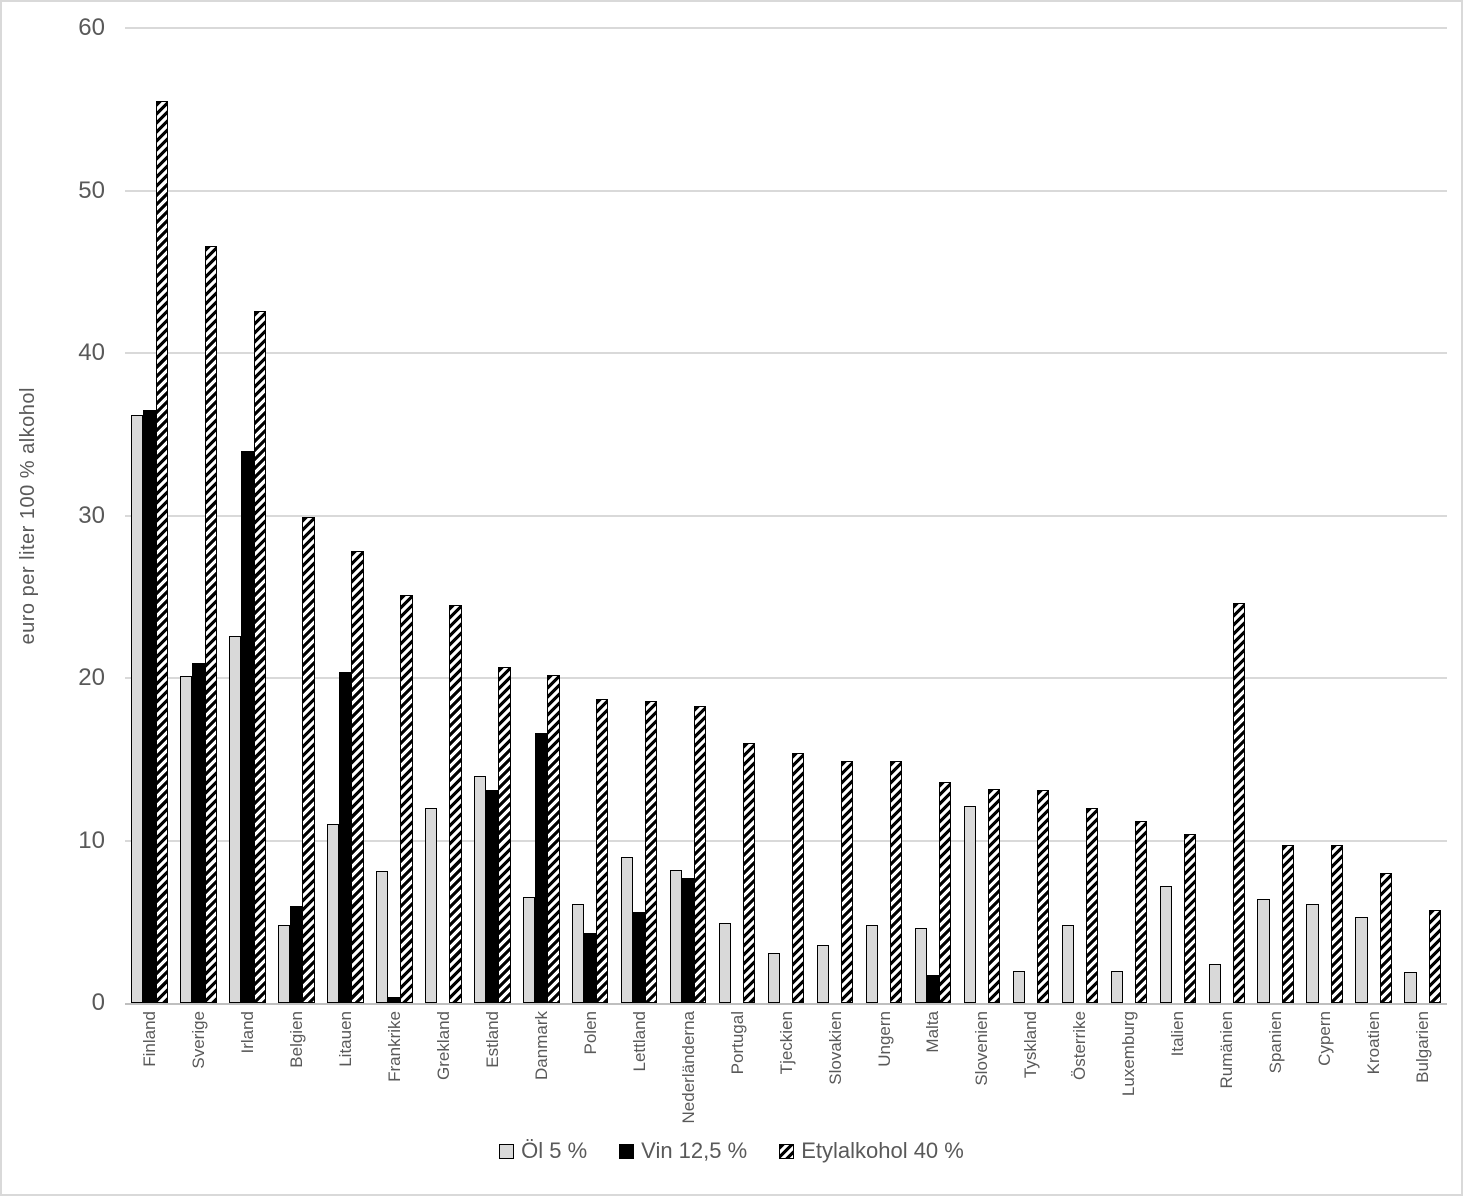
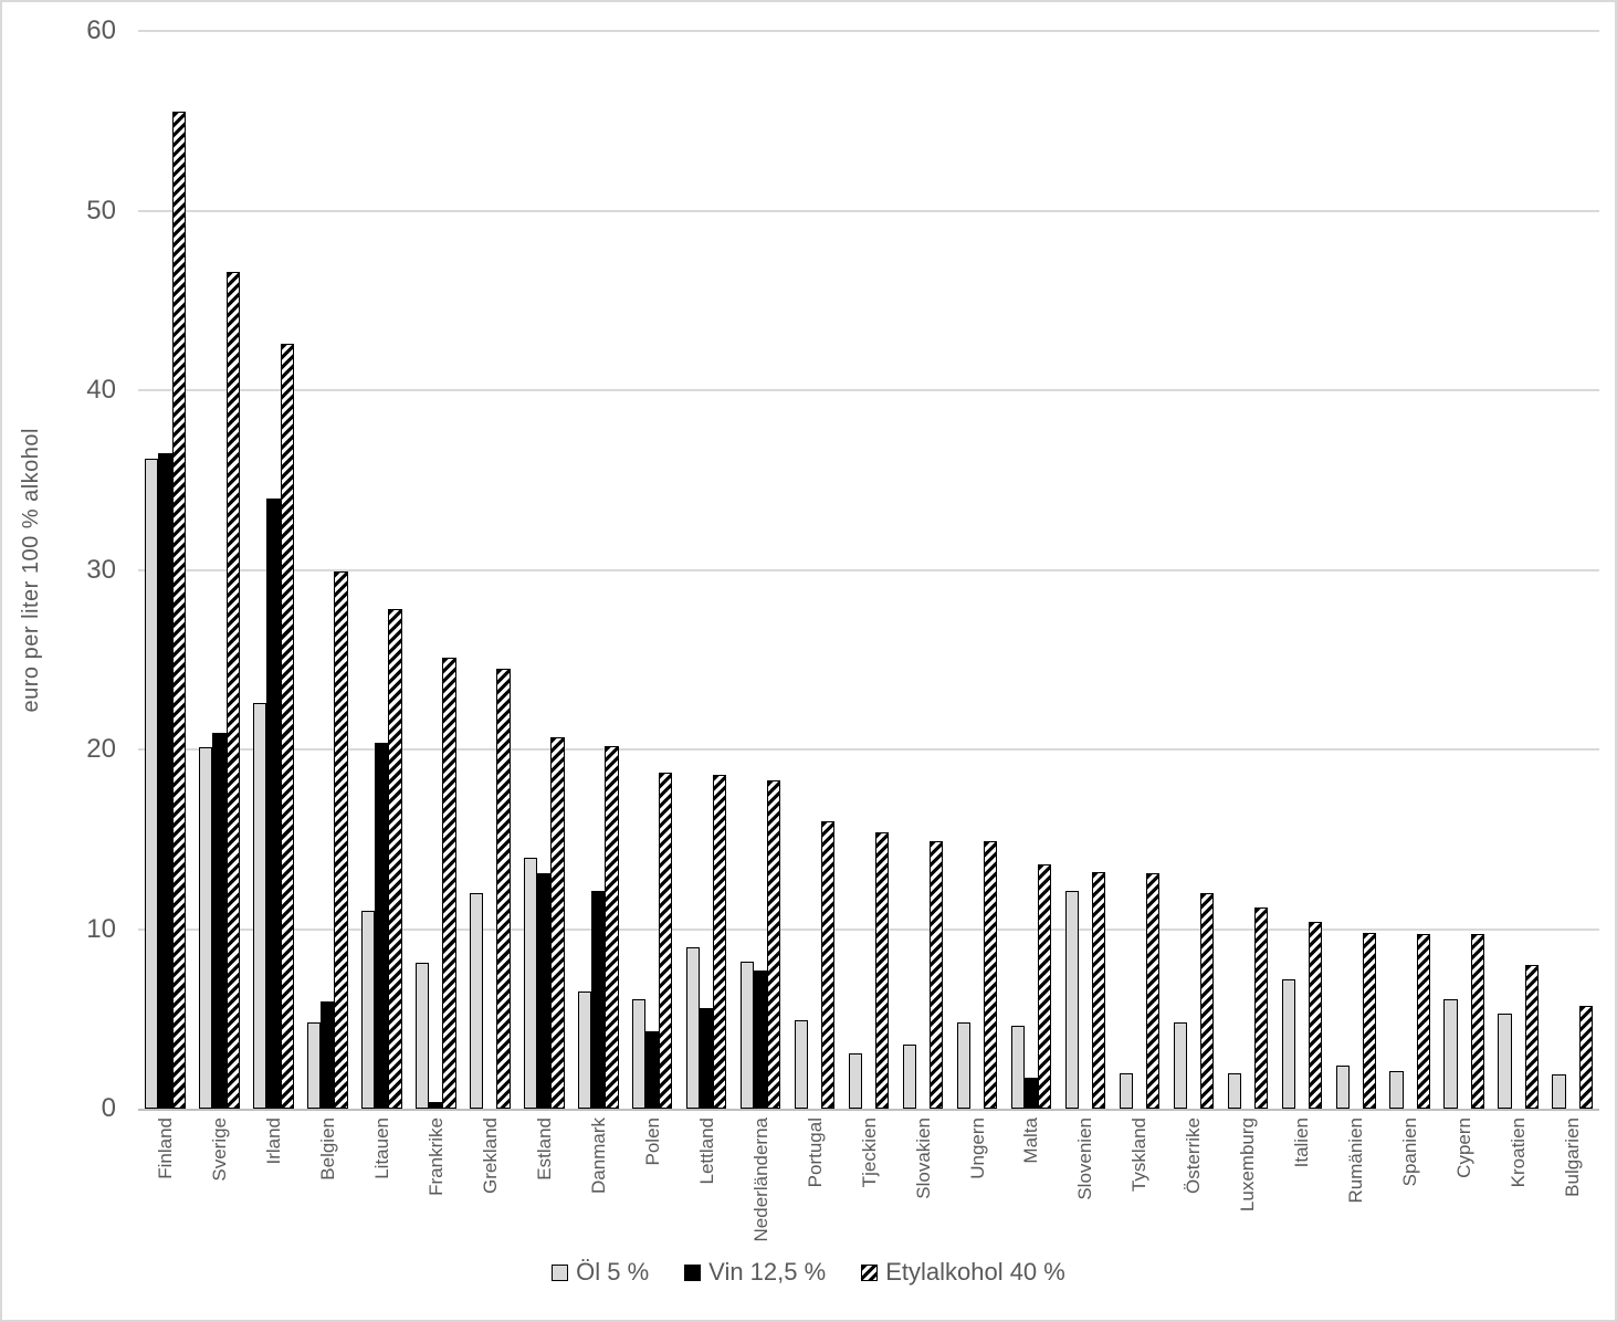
Vin 12,5 %/Danmark: 16.6 -> 12.1
Etylalkohol 40 %/Rumänien: 24.6 -> 9.8
Öl 5 %/Spanien: 6.4 -> 2.1
